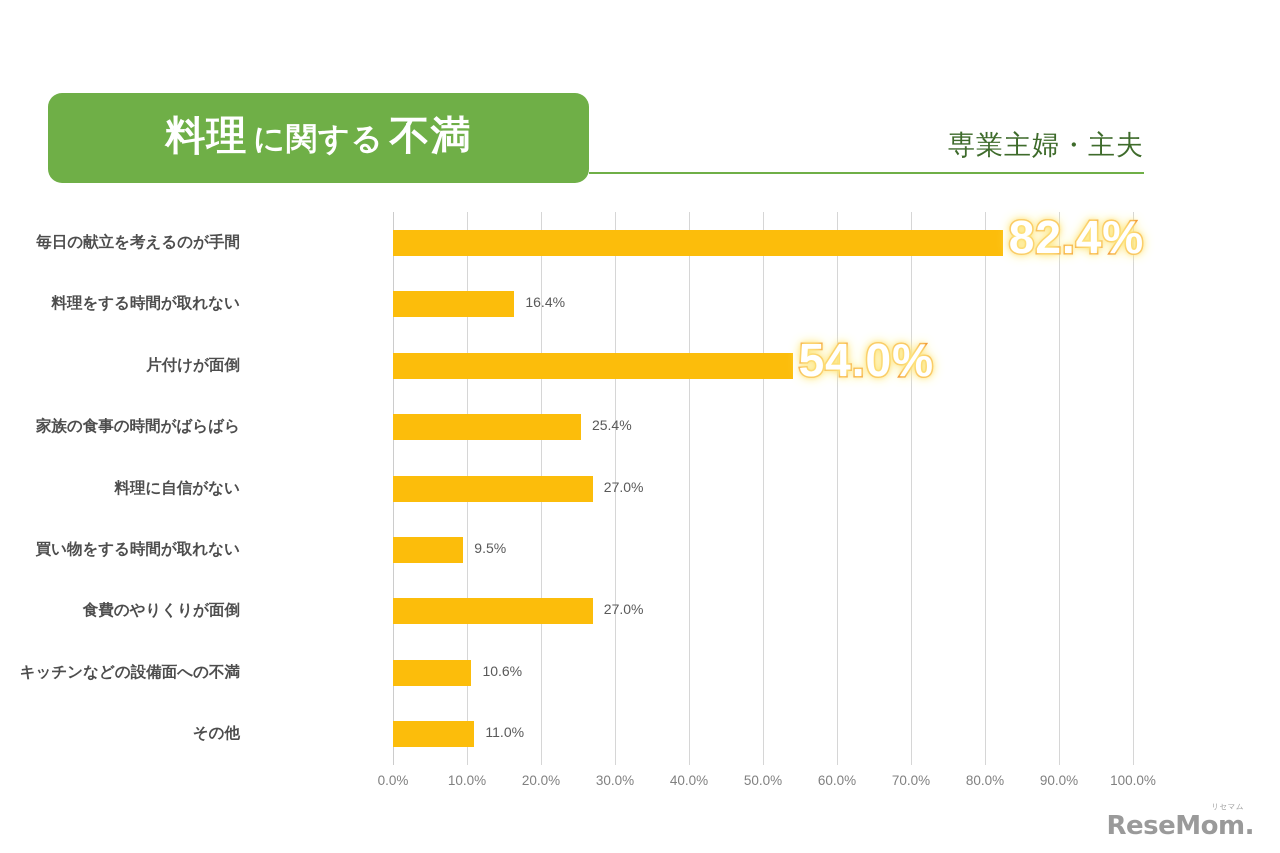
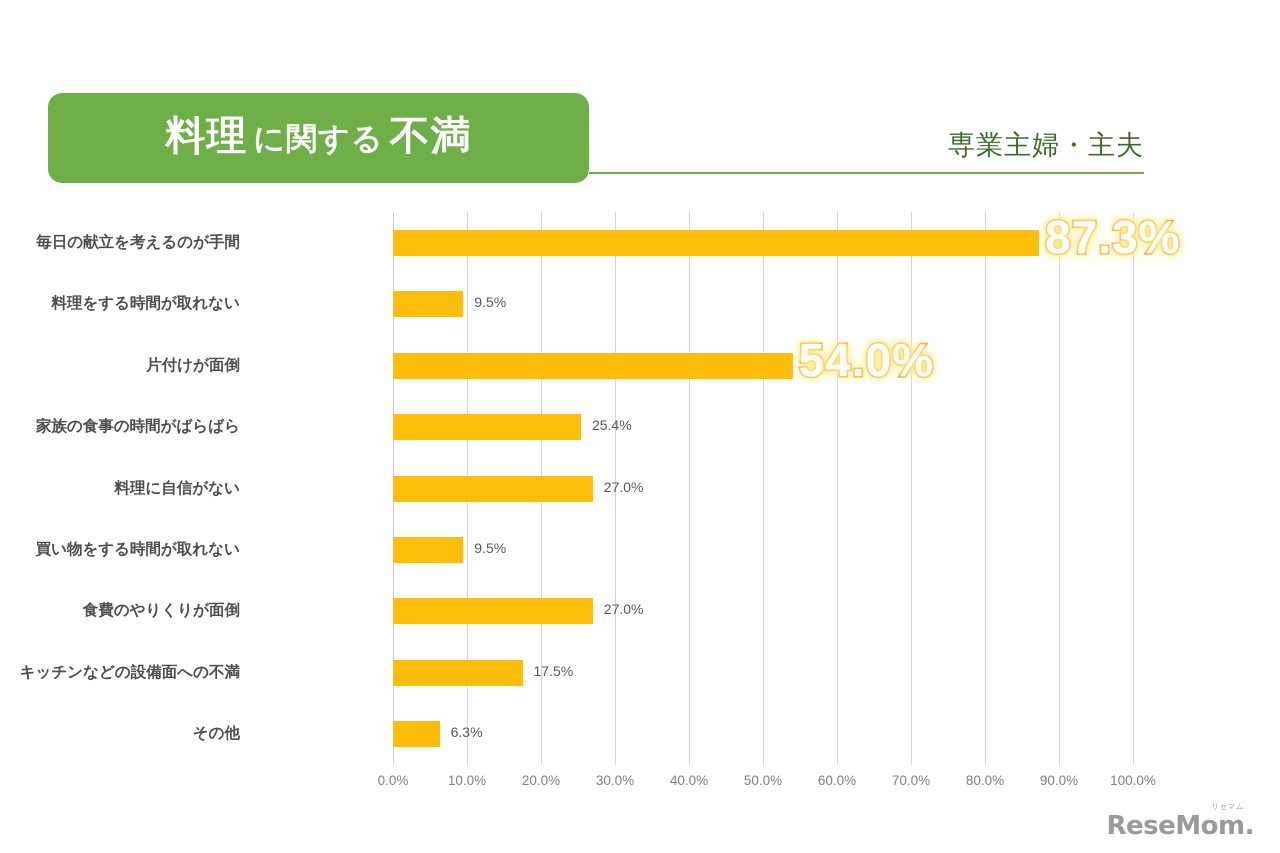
毎日の献立を考えるのが手間: 82.4% -> 87.3%
料理をする時間が取れない: 16.4% -> 9.5%
キッチンなどの設備面への不満: 10.6% -> 17.5%
その他: 11.0% -> 6.3%
